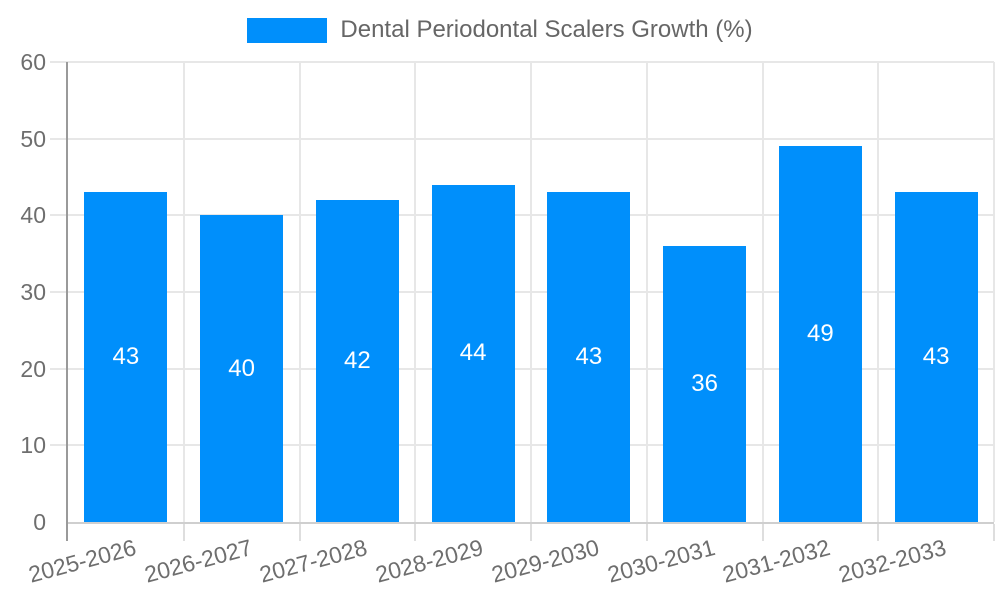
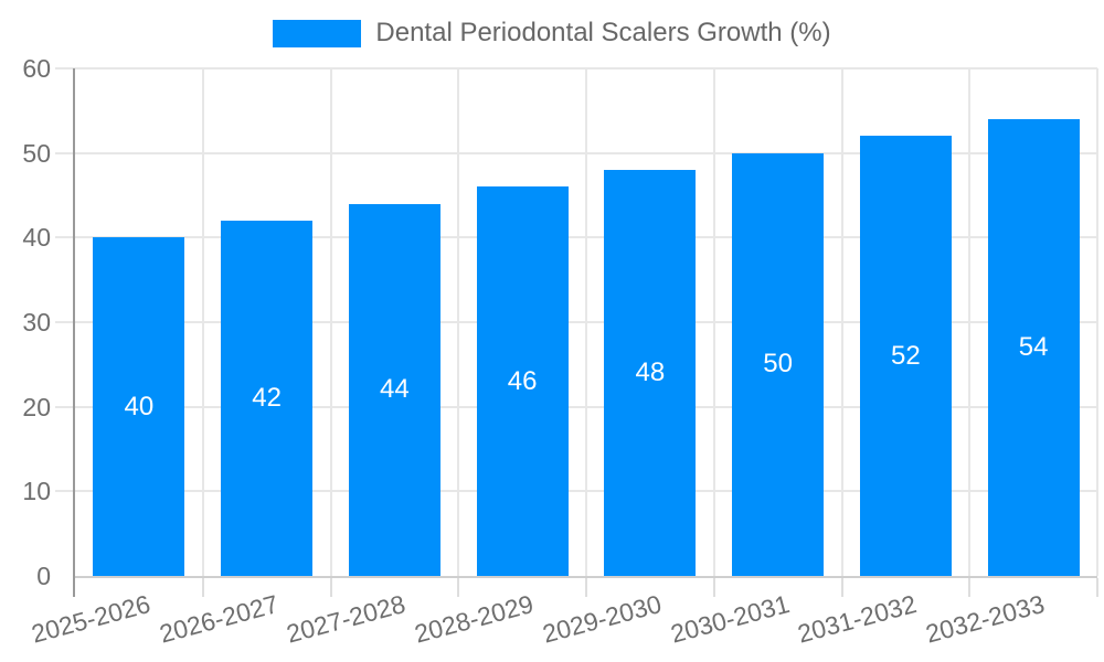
2025-2026: 43 -> 40
2026-2027: 40 -> 42
2027-2028: 42 -> 44
2028-2029: 44 -> 46
2029-2030: 43 -> 48
2030-2031: 36 -> 50
2031-2032: 49 -> 52
2032-2033: 43 -> 54
